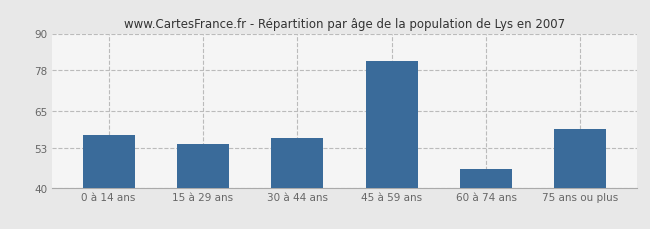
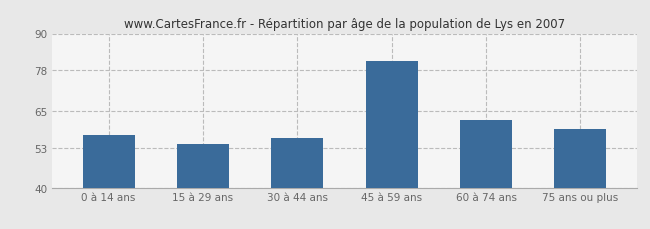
60 à 74 ans: 46 -> 62
